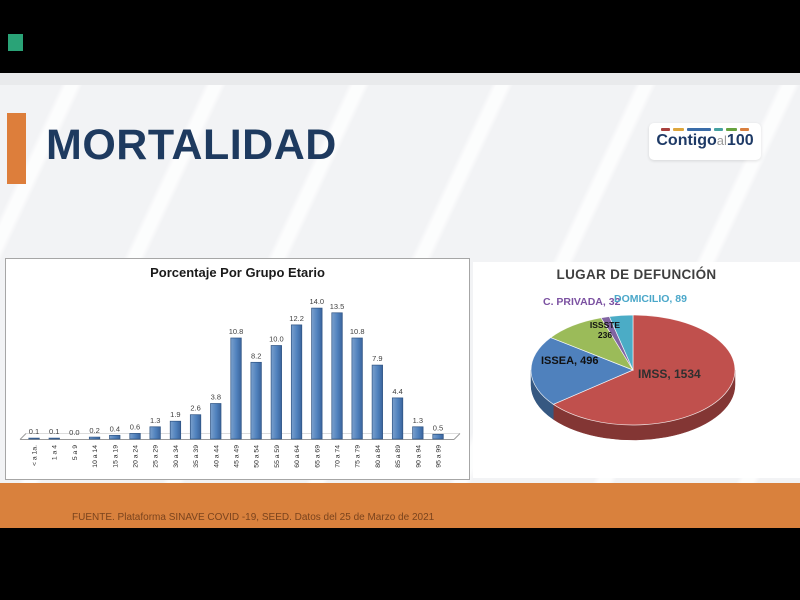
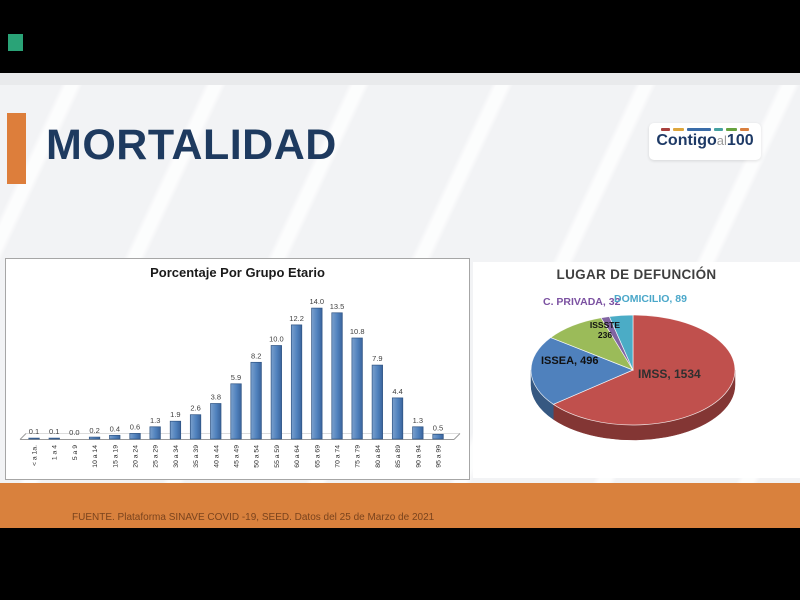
Porcentaje Por Grupo Etario/45 a 49: 10.8 -> 5.9
